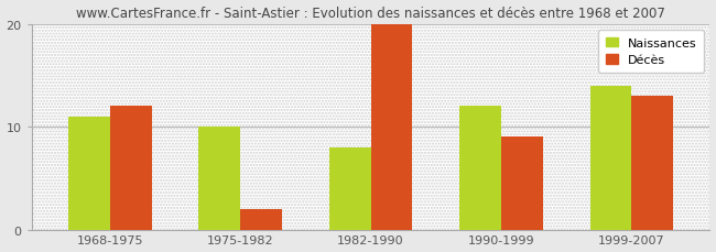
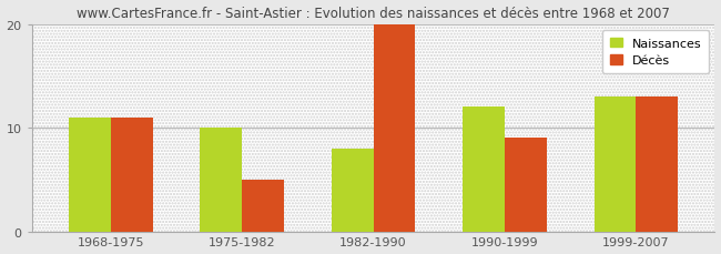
Décès/1968-1975: 12 -> 11
Décès/1975-1982: 2 -> 5
Naissances/1999-2007: 14 -> 13
